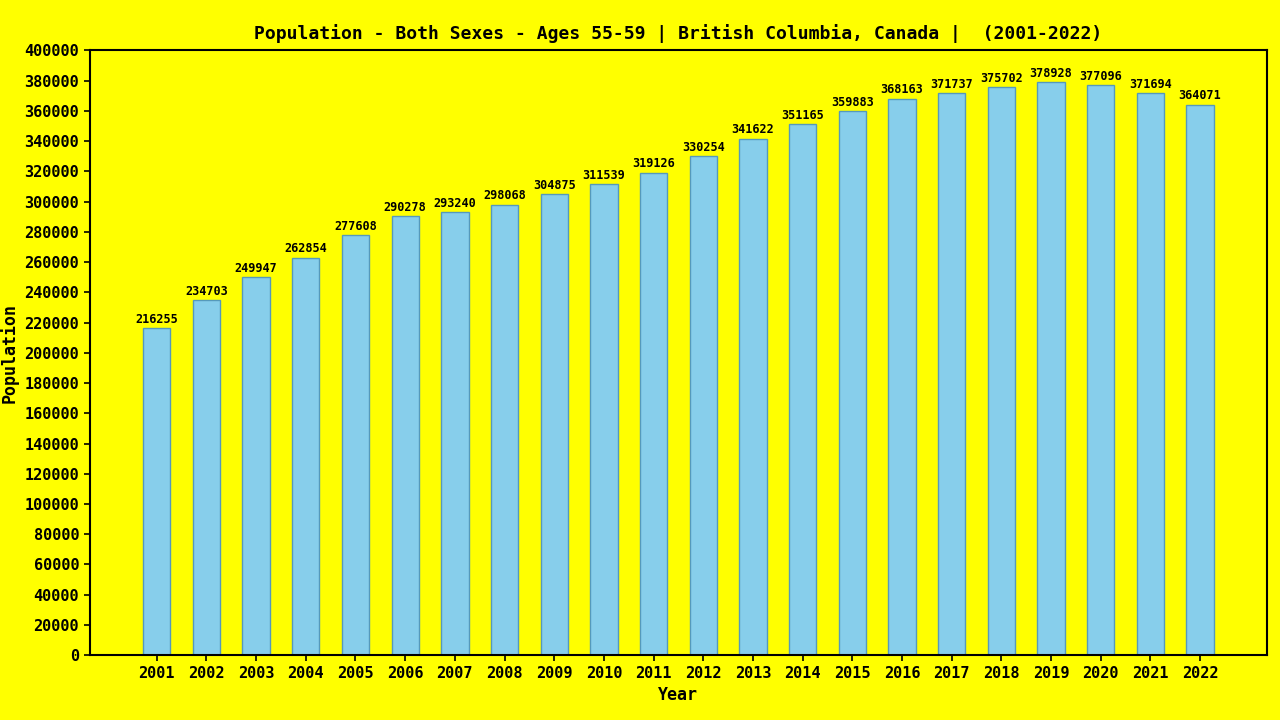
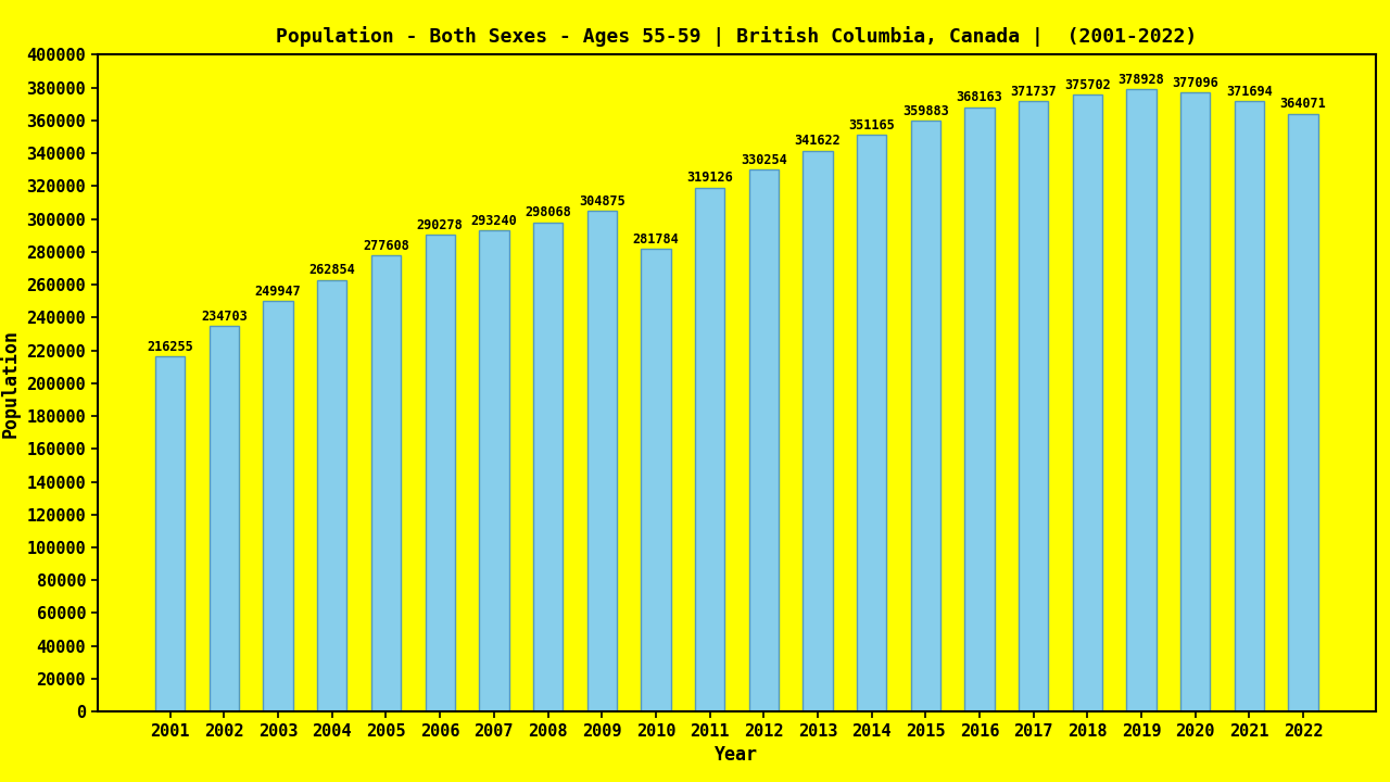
2010: 311539 -> 281784
